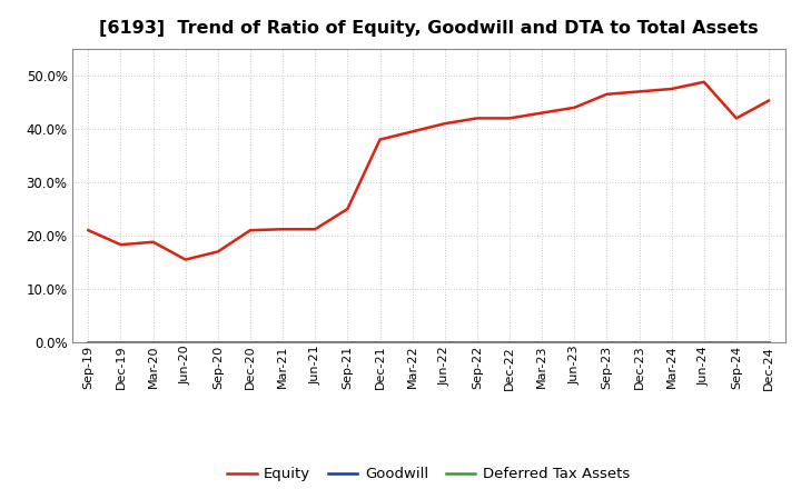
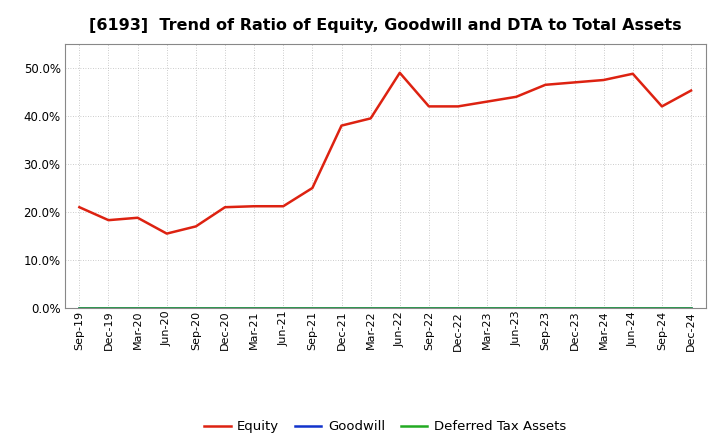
Equity/Jun-22: 41.0% -> 49.0%
